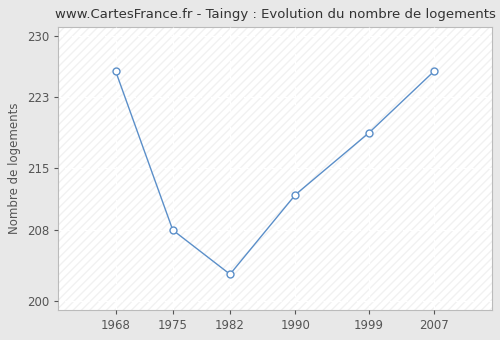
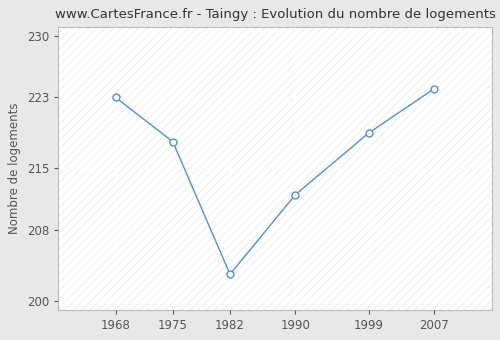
1968: 226 -> 223
1975: 208 -> 218
2007: 226 -> 224
